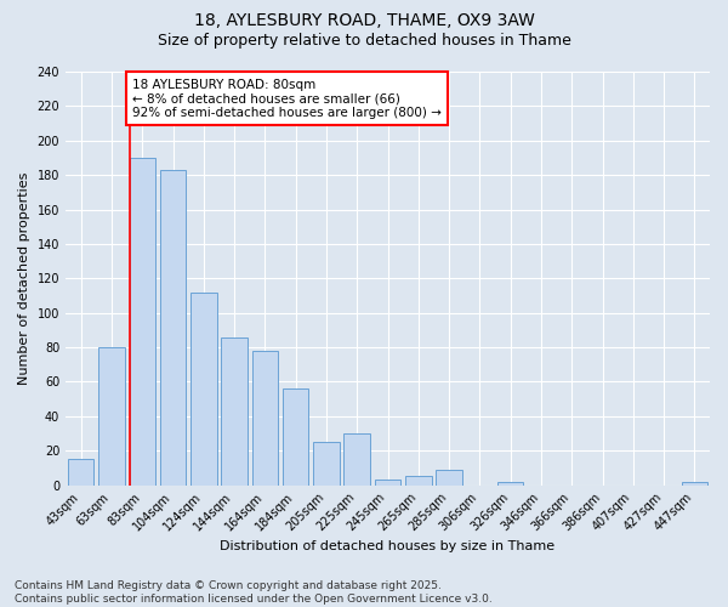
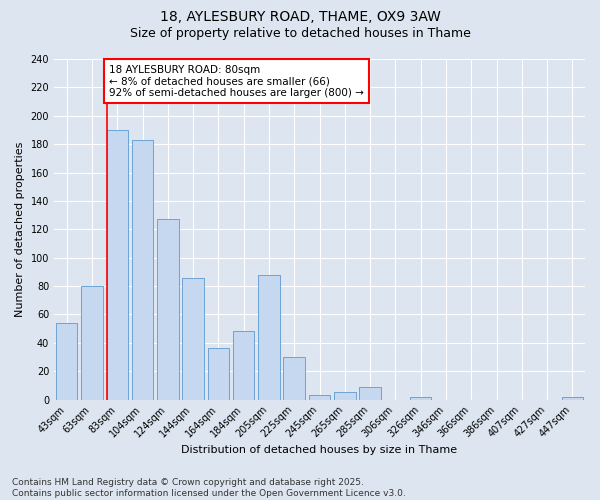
43sqm: 15 -> 54
124sqm: 112 -> 127
164sqm: 78 -> 36
184sqm: 56 -> 48
205sqm: 25 -> 88
